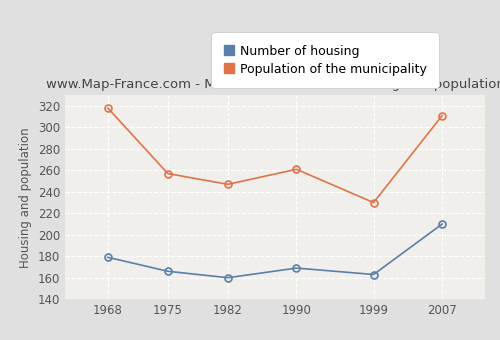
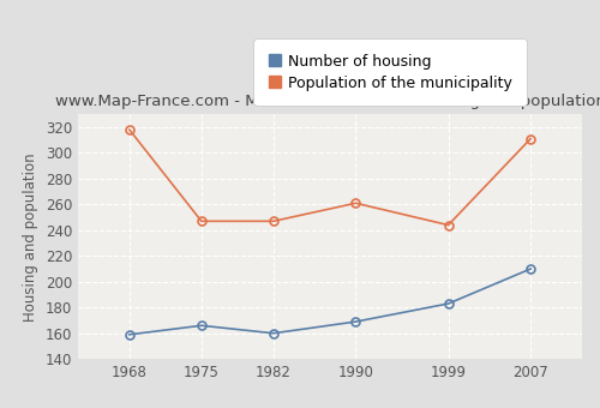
Number of housing/1968: 179 -> 159
Population of the municipality/1975: 257 -> 247
Number of housing/1999: 163 -> 183
Population of the municipality/1999: 230 -> 244
